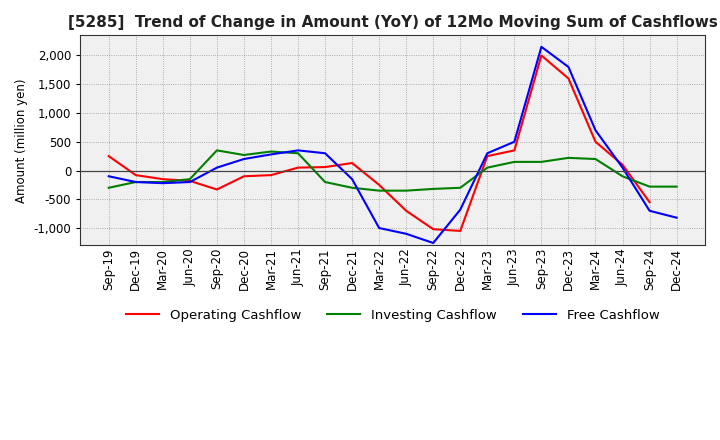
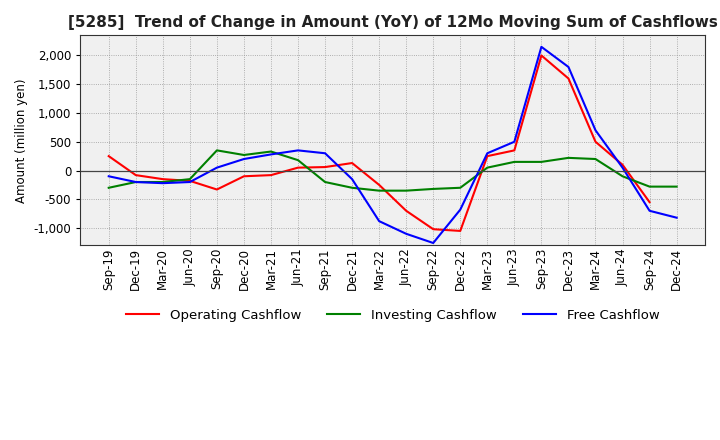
Investing Cashflow/Jun-21: 300 -> 180
Free Cashflow/Mar-22: -1,000 -> -880
